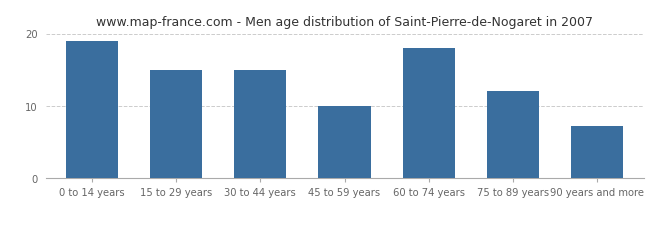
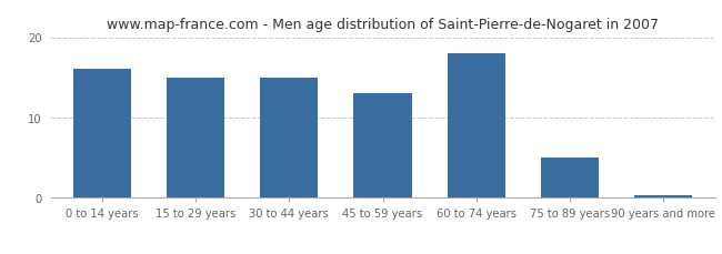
0 to 14 years: 19.0 -> 16.0
45 to 59 years: 10.0 -> 13.0
75 to 89 years: 12.0 -> 5.0
90 years and more: 7.2 -> 0.3
